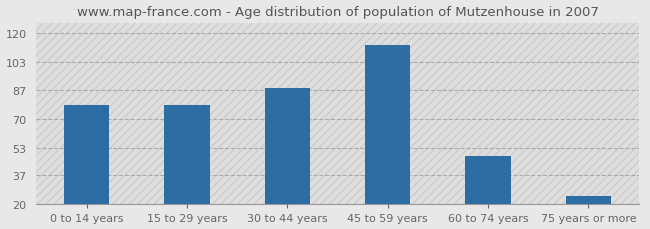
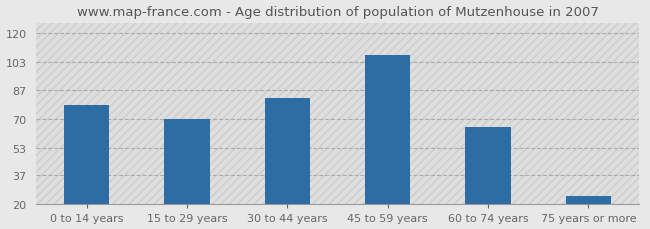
15 to 29 years: 78 -> 70
30 to 44 years: 88 -> 82
45 to 59 years: 113 -> 107
60 to 74 years: 48 -> 65
